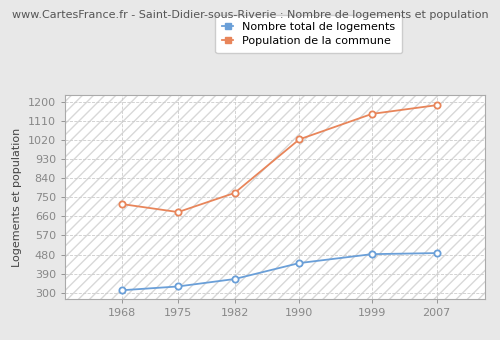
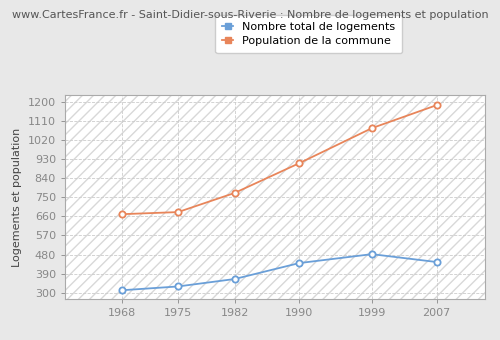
Population de la commune/1968: 718 -> 670
Population de la commune/1990: 1022 -> 910
Population de la commune/1999: 1142 -> 1075
Nombre total de logements/2007: 487 -> 445
